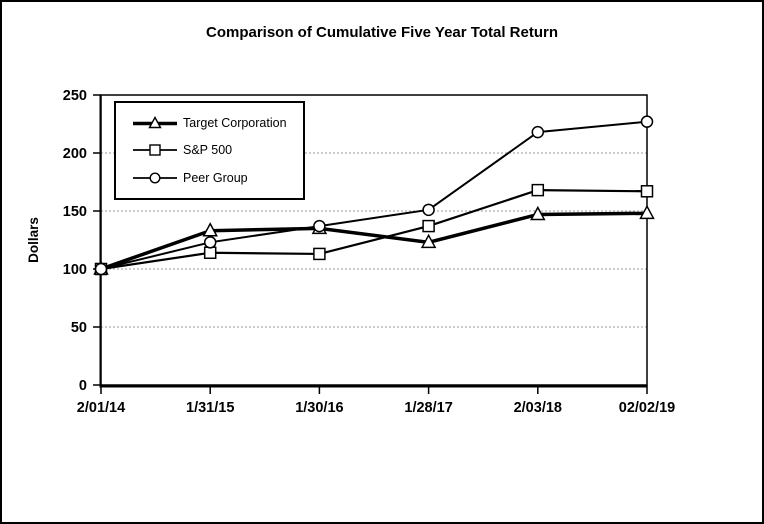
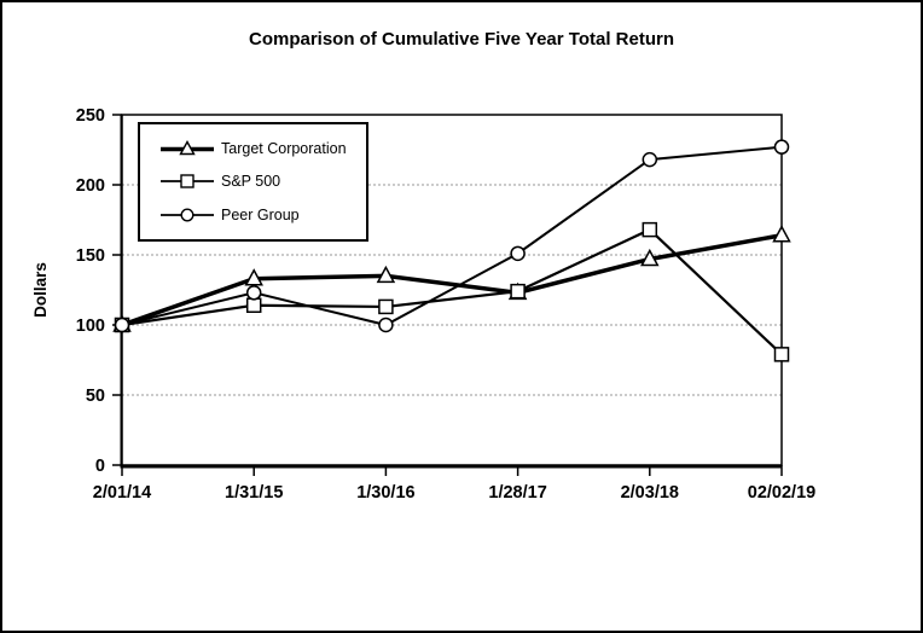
Peer Group/1/30/16: 137 -> 100
S&P 500/1/28/17: 137 -> 124
Target Corporation/02/02/19: 148 -> 164
S&P 500/02/02/19: 167 -> 79
